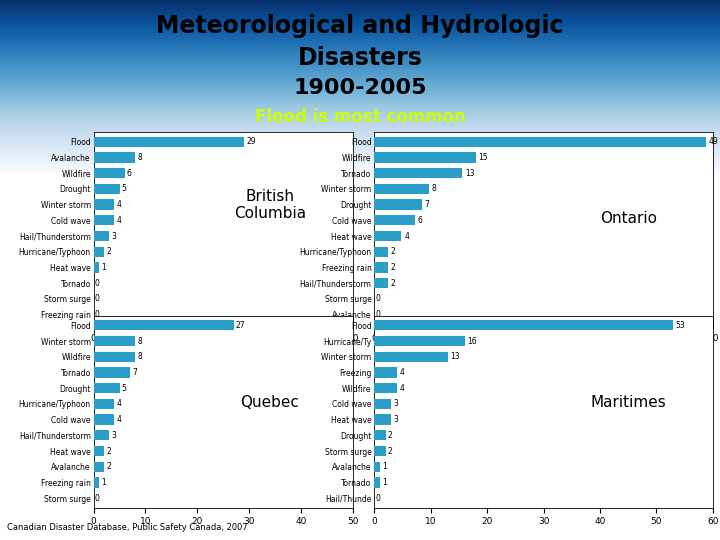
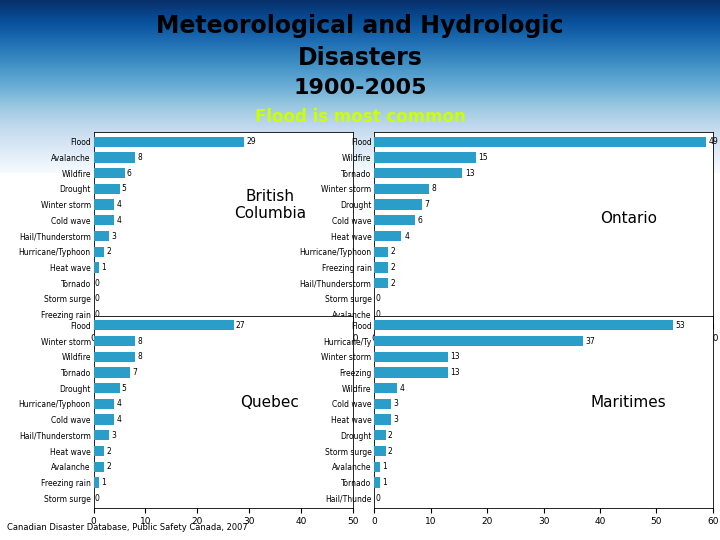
Hurricane/Ty: 16 -> 37
Freezing: 4 -> 13
